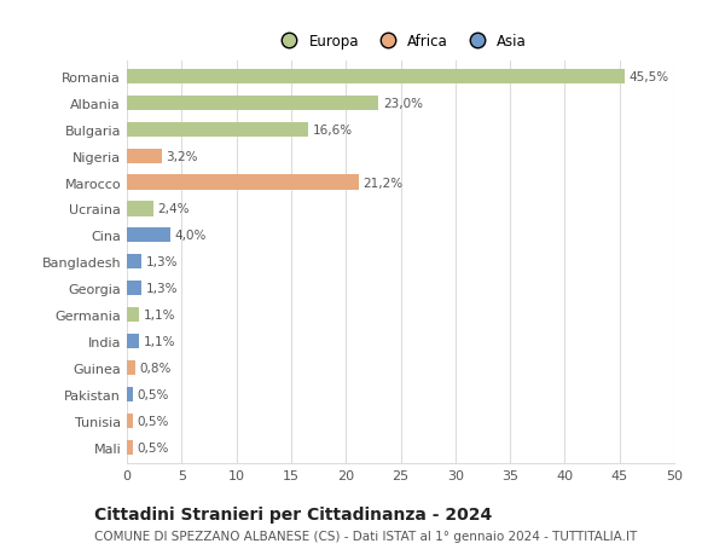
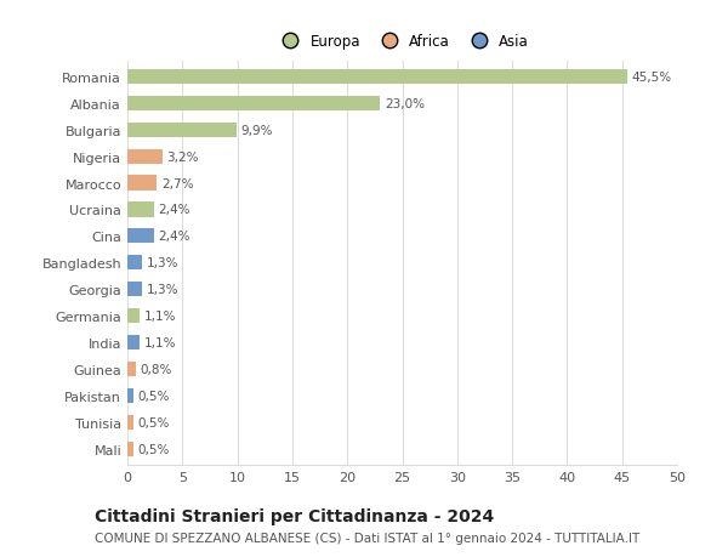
Bulgaria: 16,6% -> 9,9%
Marocco: 21,2% -> 2,7%
Cina: 4,0% -> 2,4%
